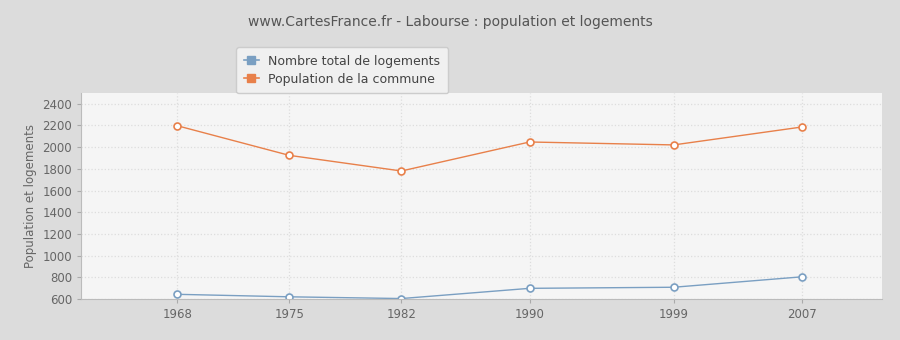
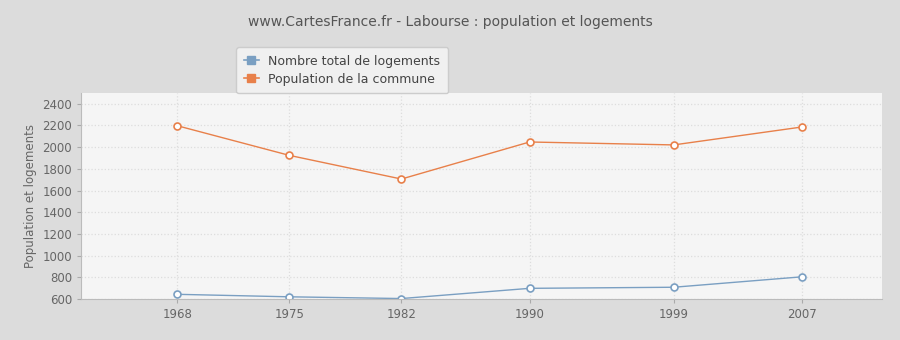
Population de la commune/1982: 1780 -> 1710
